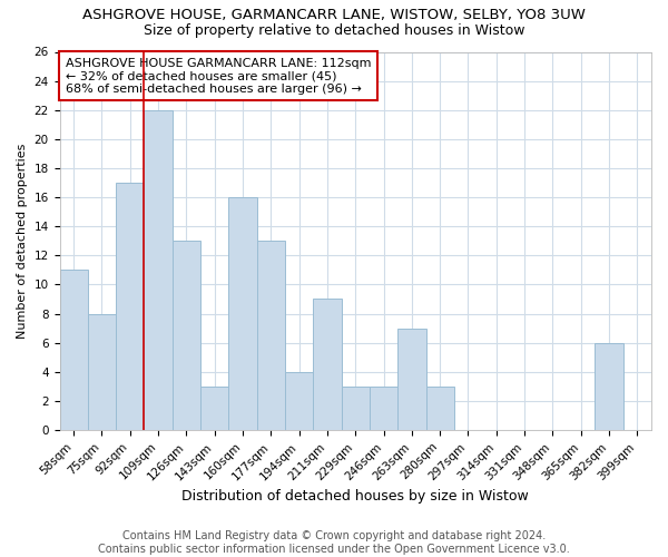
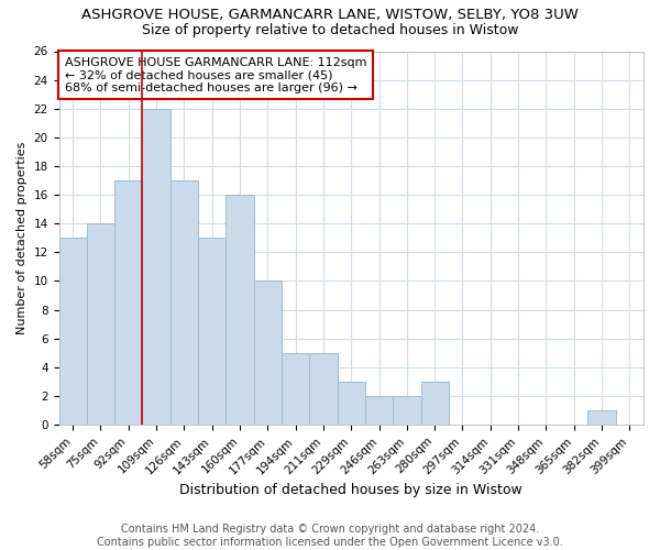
58sqm: 11 -> 13
75sqm: 8 -> 14
126sqm: 13 -> 17
143sqm: 3 -> 13
177sqm: 13 -> 10
194sqm: 4 -> 5
211sqm: 9 -> 5
246sqm: 3 -> 2
263sqm: 7 -> 2
382sqm: 6 -> 1
